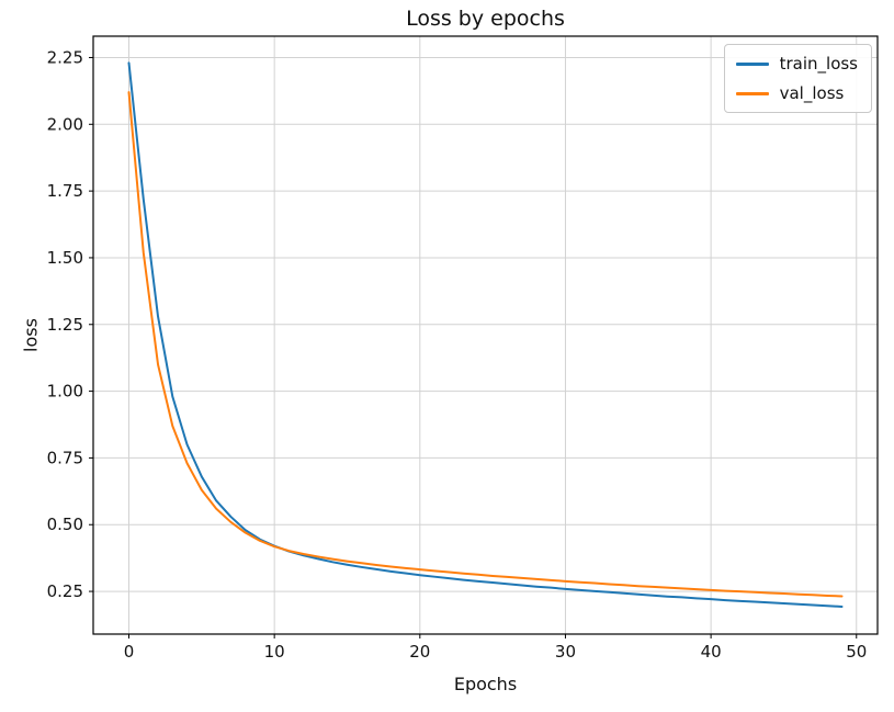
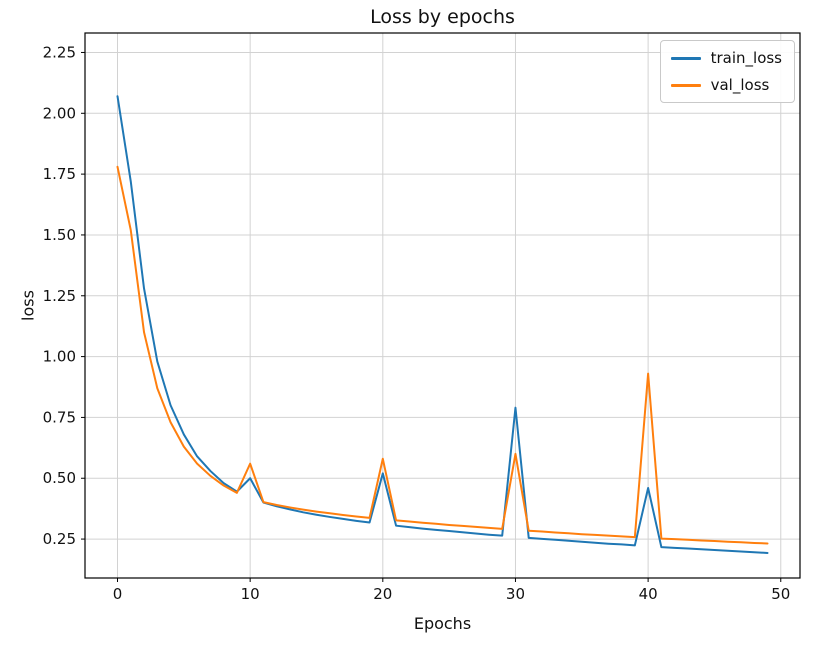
train_loss/0: 2.23 -> 2.07
val_loss/0: 2.12 -> 1.78
train_loss/10: 0.42 -> 0.50
val_loss/10: 0.42 -> 0.56
train_loss/20: 0.31 -> 0.52
val_loss/20: 0.33 -> 0.58
train_loss/30: 0.26 -> 0.79
val_loss/30: 0.29 -> 0.60
train_loss/40: 0.22 -> 0.46
val_loss/40: 0.26 -> 0.93
